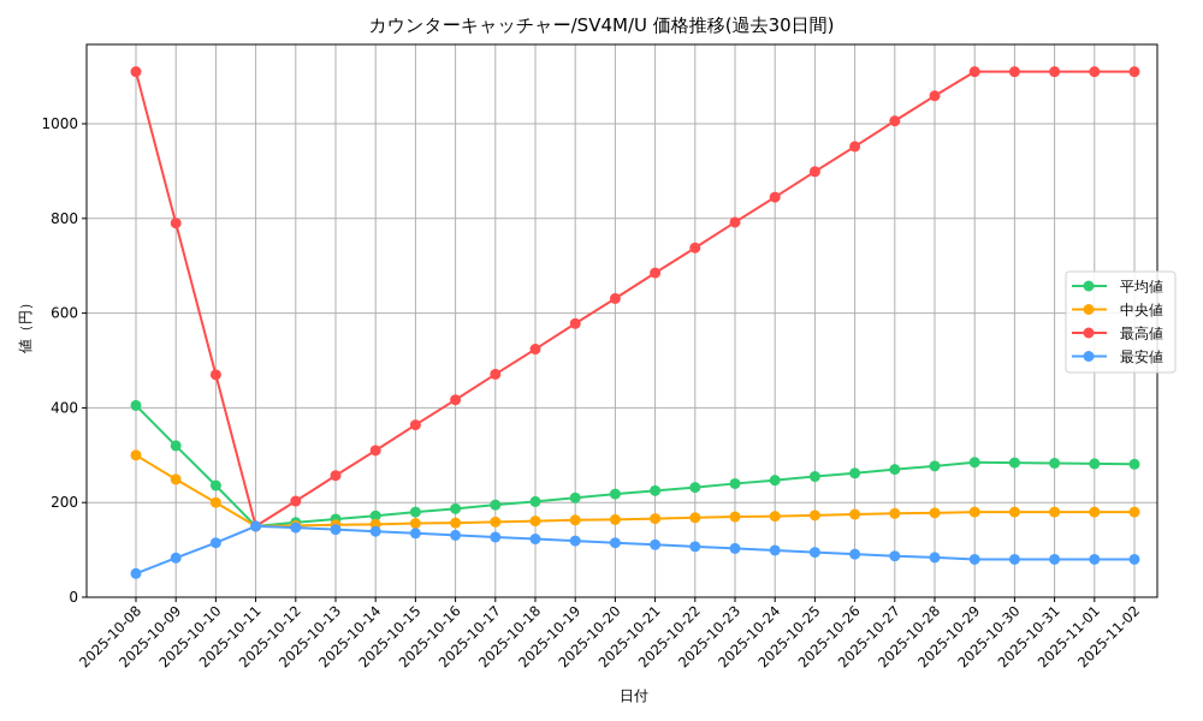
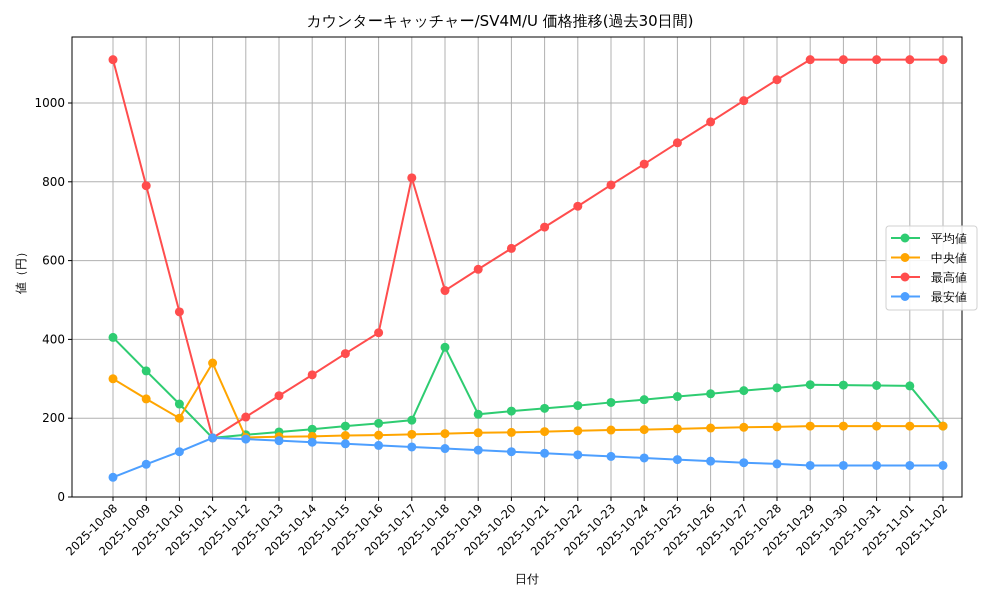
中央値/2025-10-11: 150 -> 340
最高値/2025-10-17: 470 -> 810
平均値/2025-10-18: 200 -> 380
平均値/2025-11-02: 280 -> 180
